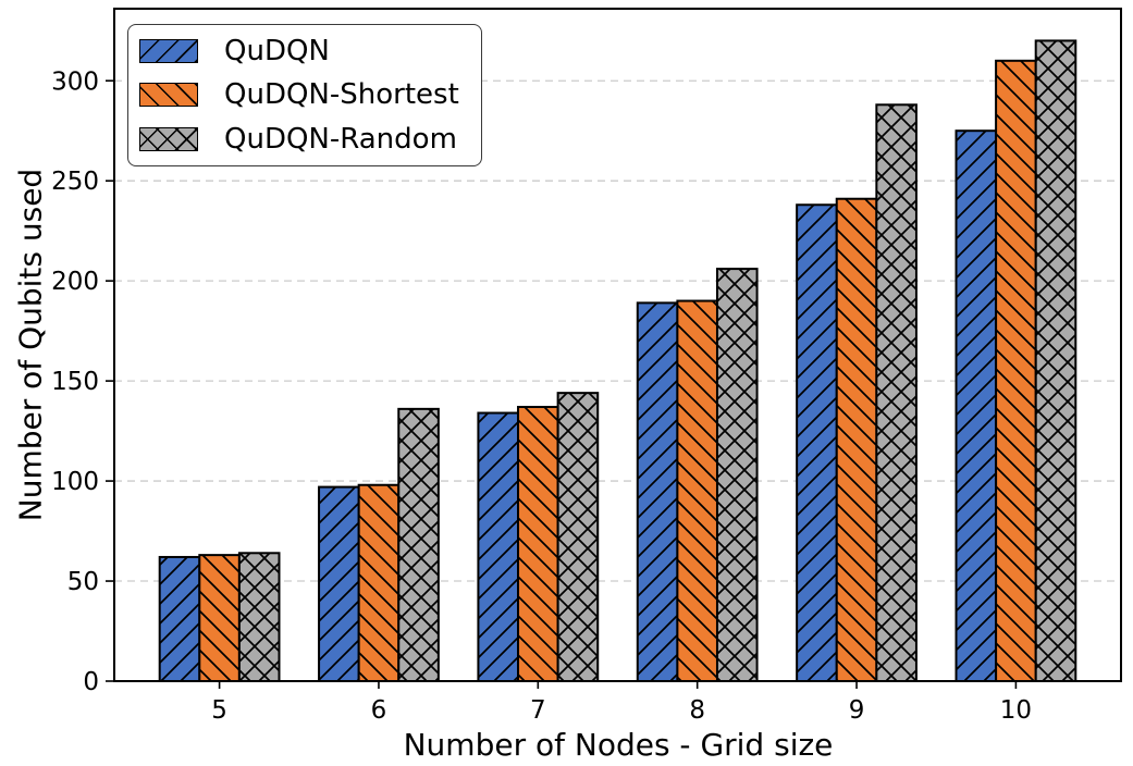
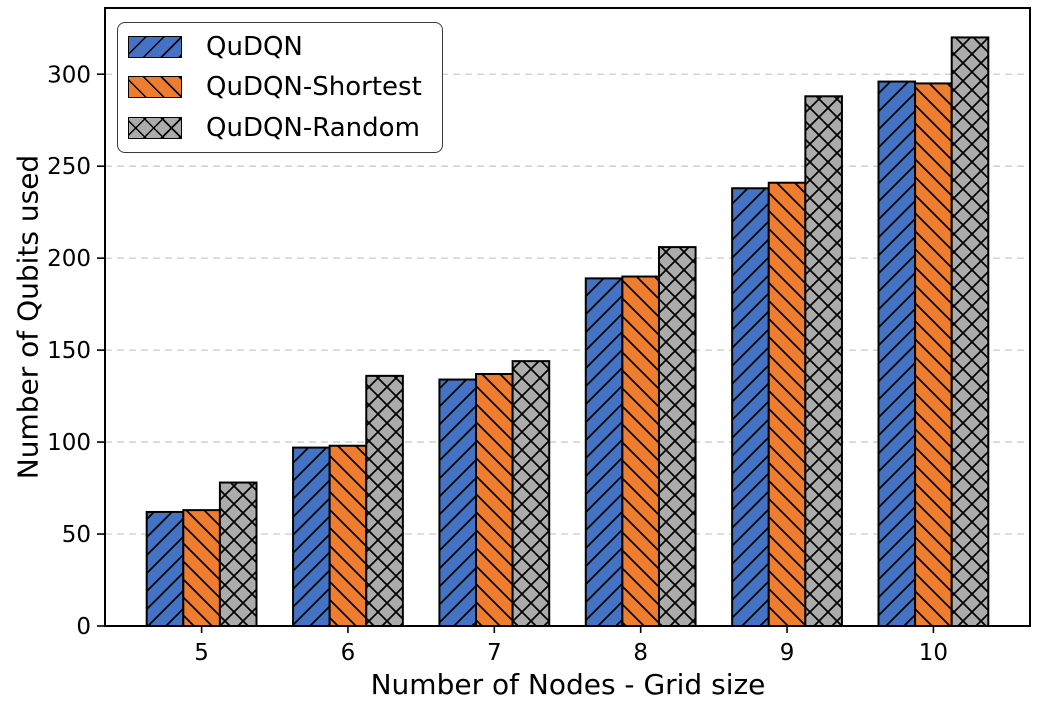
QuDQN-Random/5: 64 -> 78
QuDQN/10: 275 -> 296
QuDQN-Shortest/10: 310 -> 295
